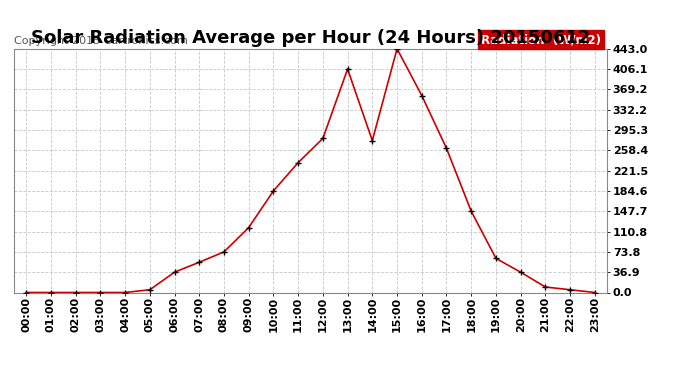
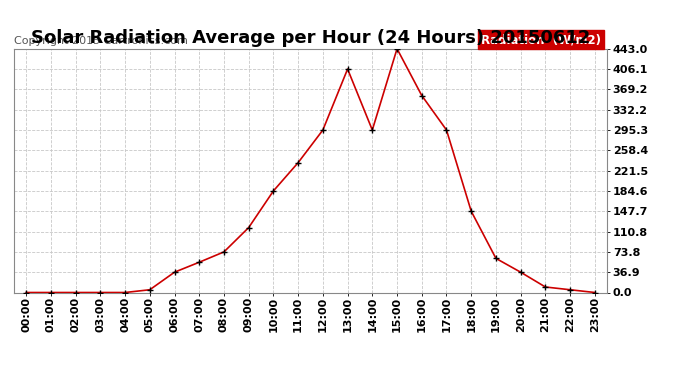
12:00: 280 -> 295
14:00: 276 -> 295
17:00: 262 -> 295
